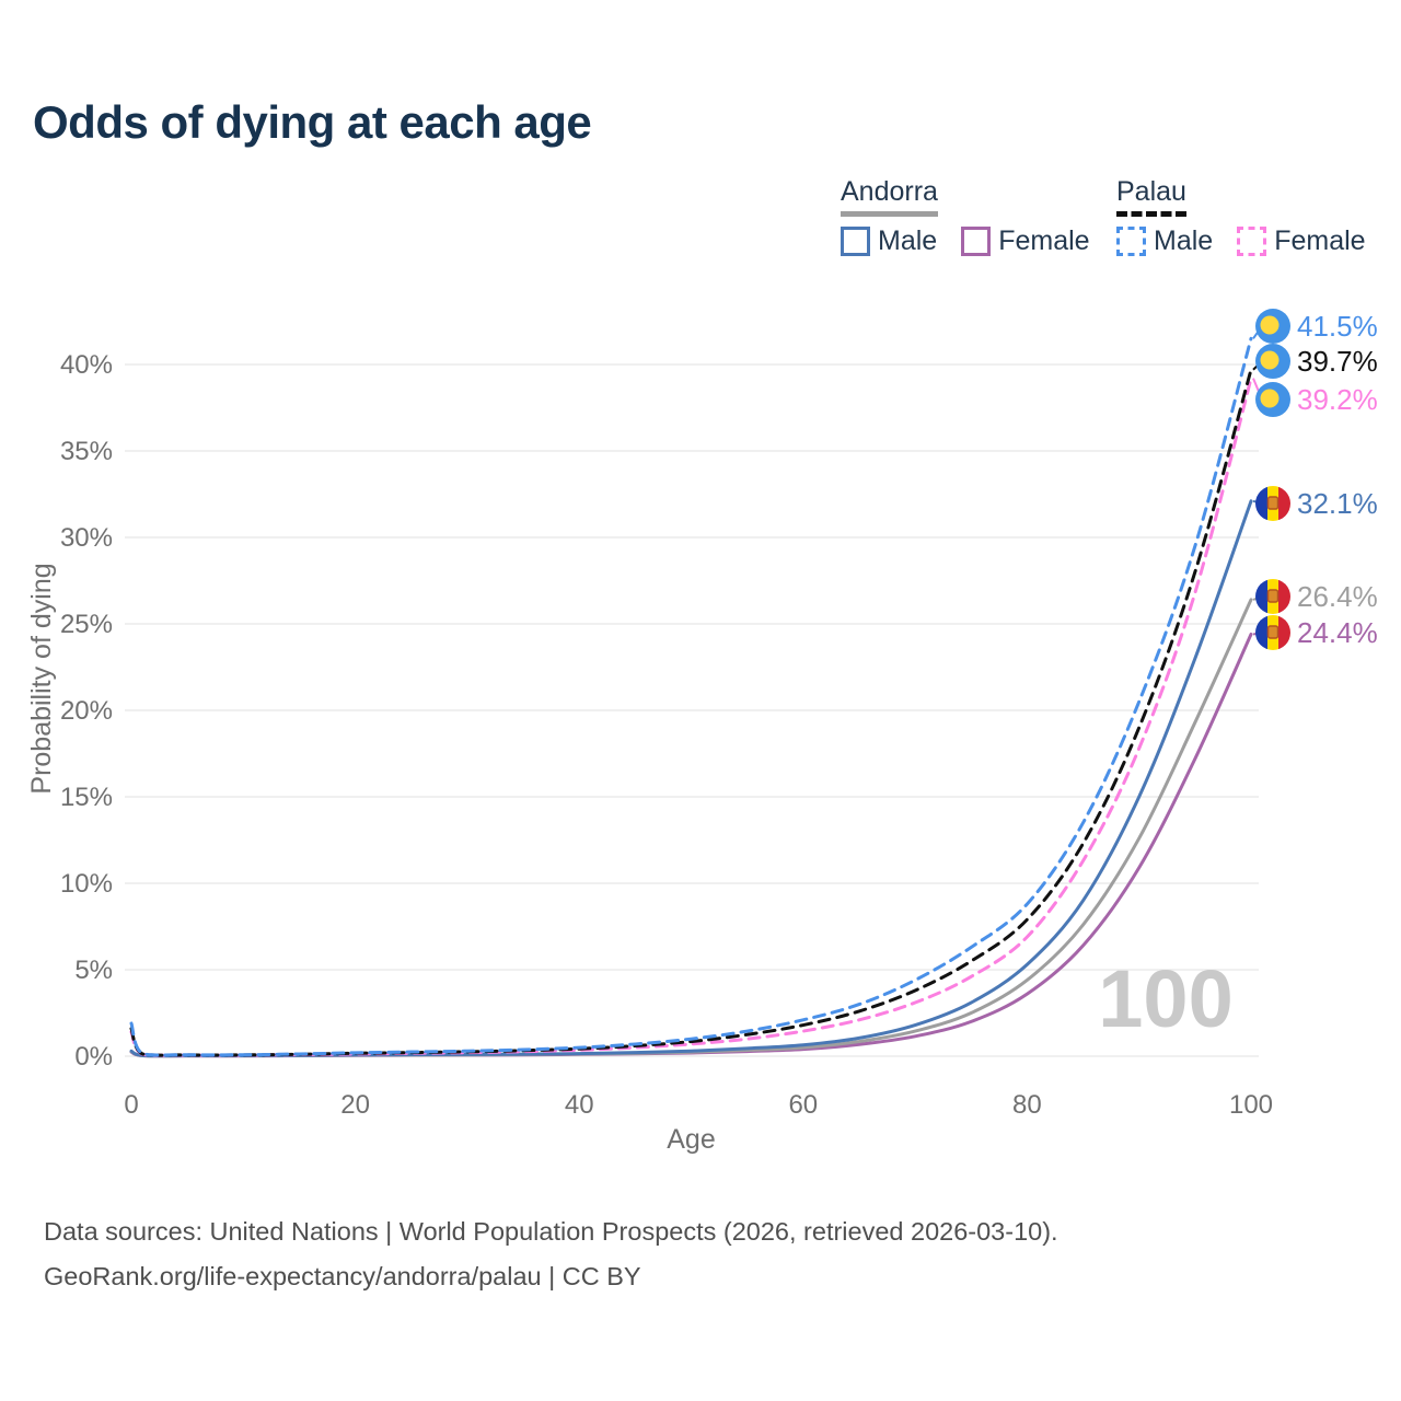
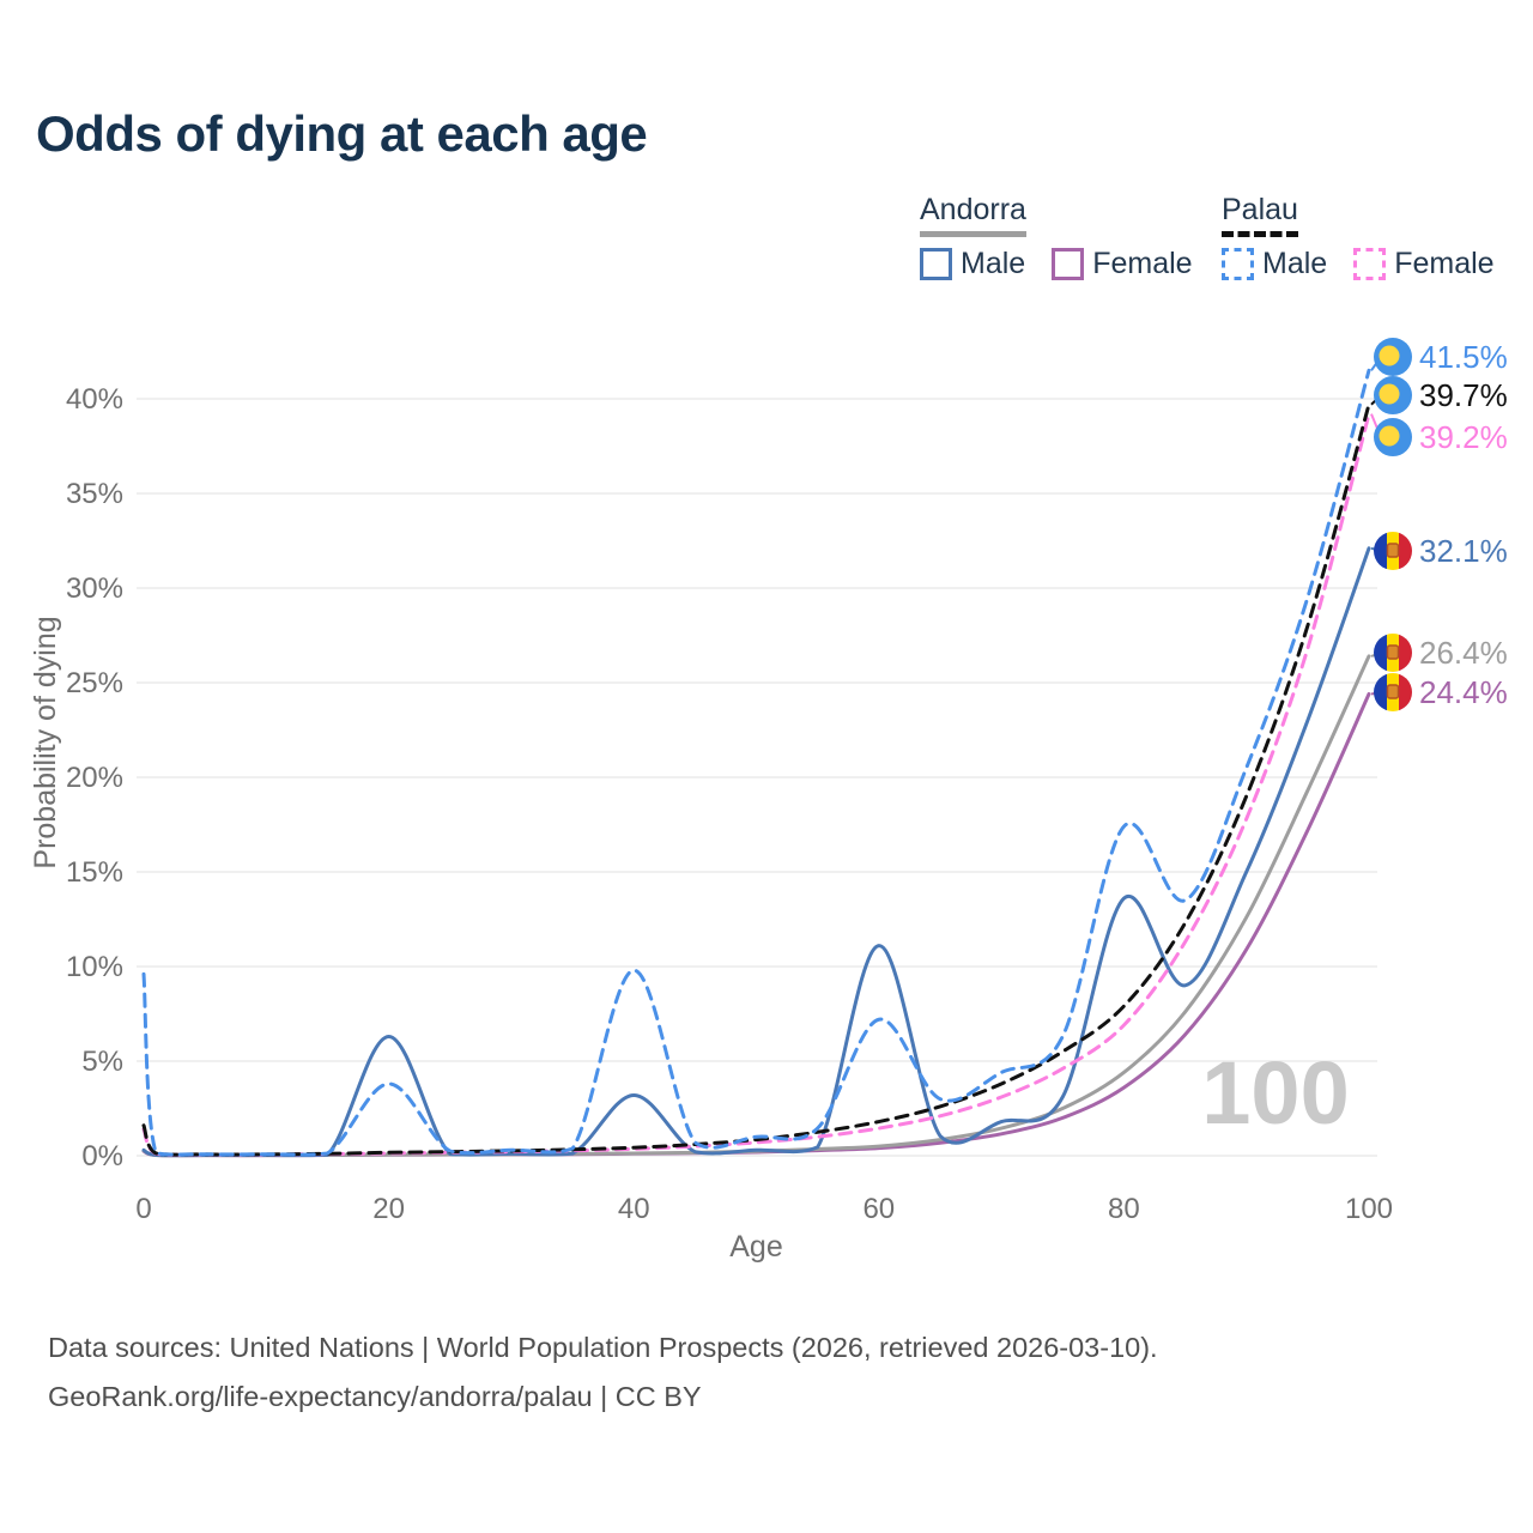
Palau Male/0: 1.9% -> 9.6%
Andorra Male/20: 0.1% -> 6.3%
Palau Male/20: 0.2% -> 3.8%
Andorra Male/40: 0.1% -> 3.2%
Palau Male/40: 0.5% -> 9.8%
Andorra Male/60: 0.7% -> 11.1%
Palau Male/60: 2.1% -> 7.2%
Andorra Male/80: 5.3% -> 13.6%
Palau Male/80: 8.8% -> 17.4%
